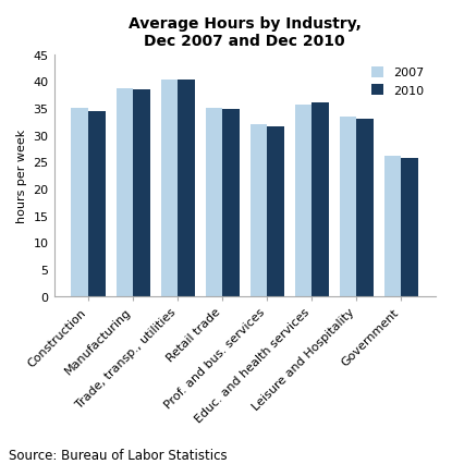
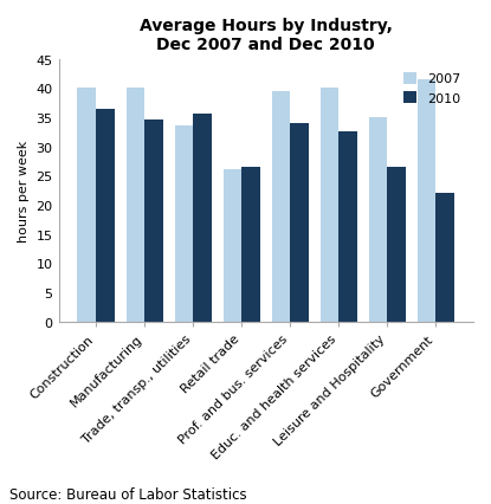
2007/Construction: 34.9 -> 40.0
2010/Construction: 34.4 -> 36.5
2007/Manufacturing: 38.6 -> 40.0
2010/Manufacturing: 38.4 -> 34.5
2007/Trade, transp., utilities: 40.3 -> 33.5
2010/Trade, transp., utilities: 40.3 -> 35.5
2007/Retail trade: 34.9 -> 26.0
2010/Retail trade: 34.7 -> 26.5
2007/Prof. and bus. services: 32.0 -> 39.5
2010/Prof. and bus. services: 31.6 -> 34.0
2007/Educ. and health services: 35.6 -> 40.0
2010/Educ. and health services: 36.0 -> 32.5
2007/Leisure and Hospitality: 33.4 -> 35.0
2010/Leisure and Hospitality: 33.0 -> 26.5
2007/Government: 26.1 -> 41.5
2010/Government: 25.6 -> 22.0
